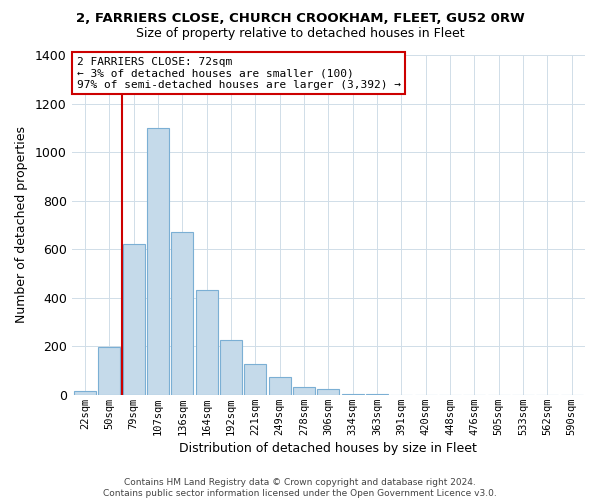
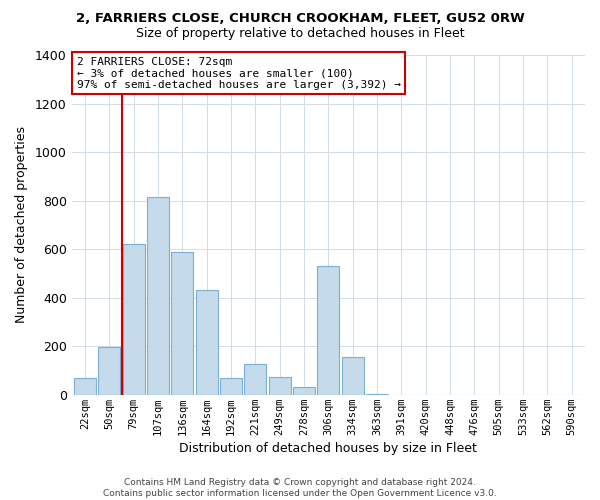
22sqm: 15 -> 70
107sqm: 1100 -> 815
136sqm: 670 -> 590
192sqm: 225 -> 70
306sqm: 25 -> 530
334sqm: 5 -> 155
